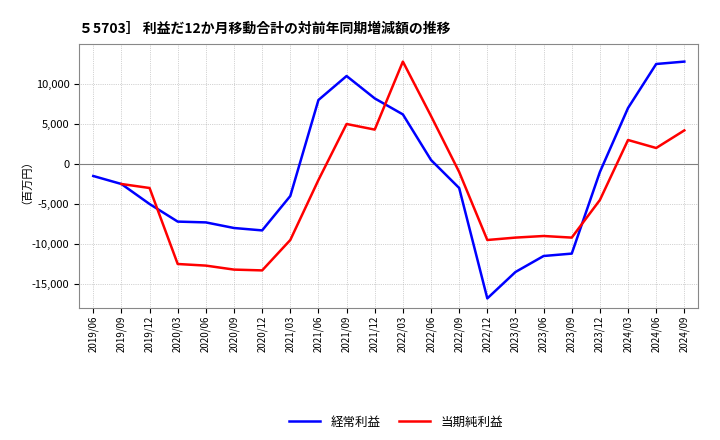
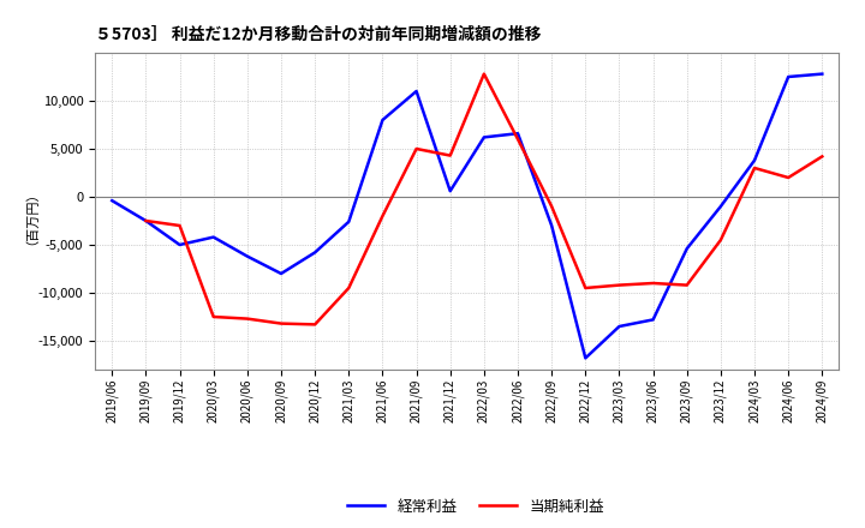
経常利益/2019/06: -1,500 -> -400
経常利益/2020/03: -7,200 -> -4,200
経常利益/2020/06: -7,300 -> -6,200
経常利益/2020/12: -8,300 -> -5,800
経常利益/2021/03: -4,000 -> -2,600
経常利益/2021/12: 8,200 -> 600
経常利益/2022/06: 500 -> 6,600
経常利益/2023/06: -11,500 -> -12,800
経常利益/2023/09: -11,200 -> -5,400
経常利益/2024/03: 7,000 -> 3,800
